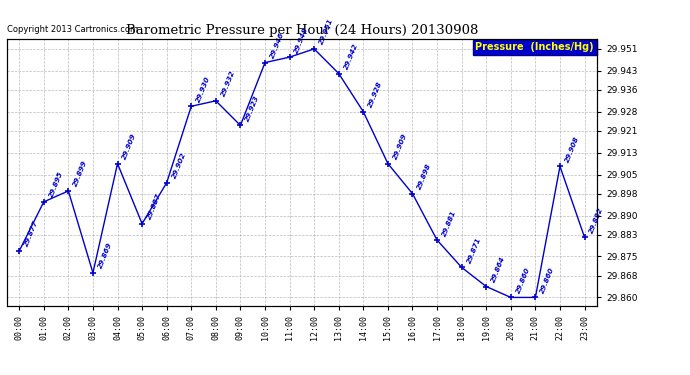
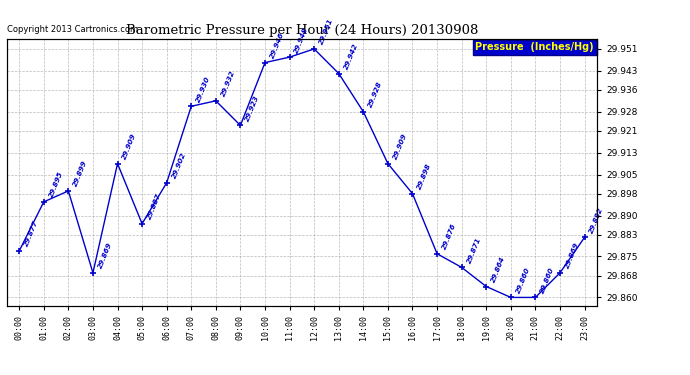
17:00: 29.881 -> 29.876
22:00: 29.908 -> 29.869
